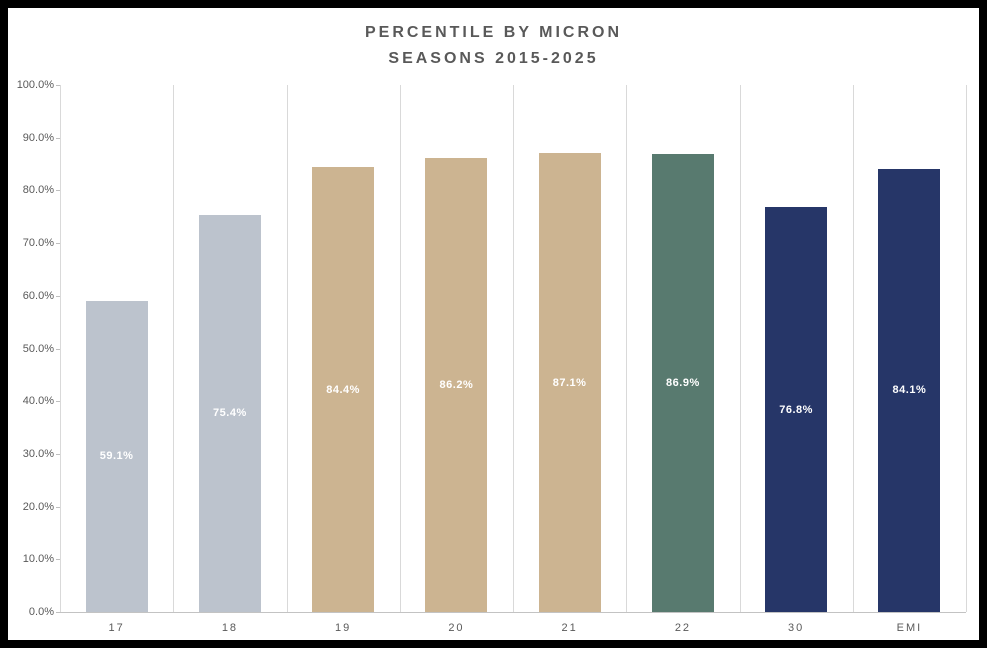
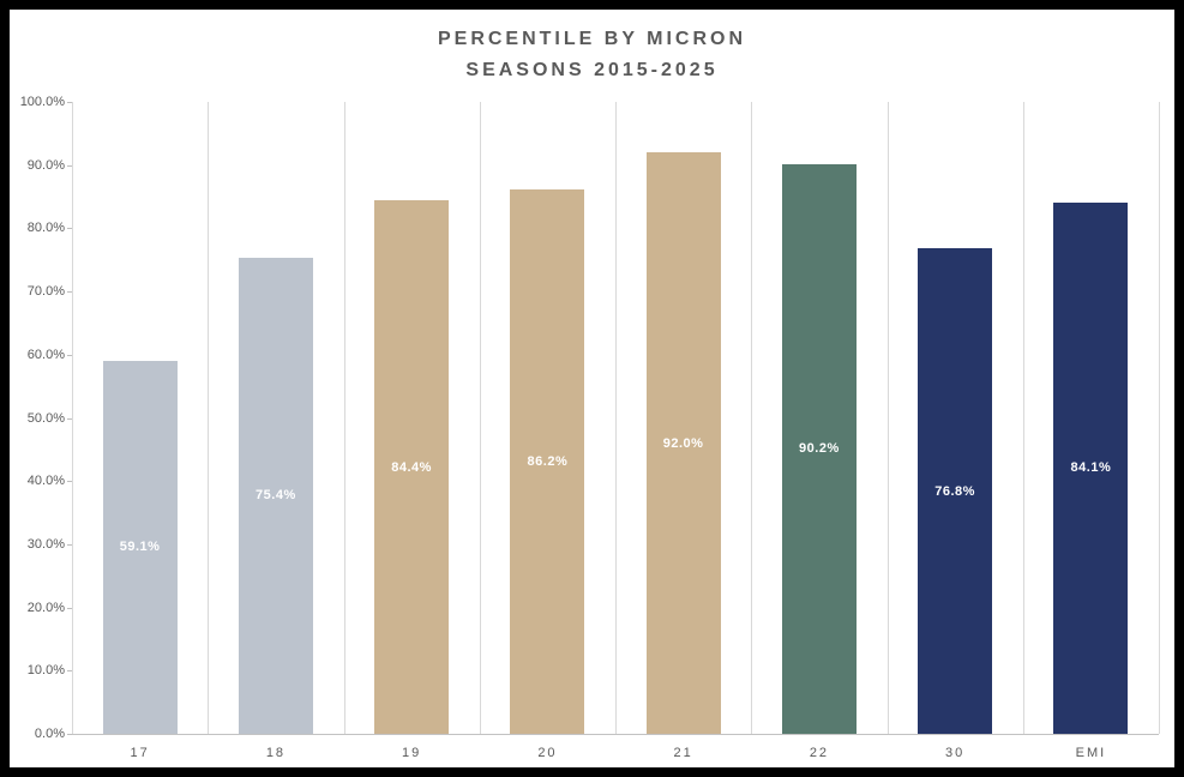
21: 87.1% -> 92.0%
22: 86.9% -> 90.2%
